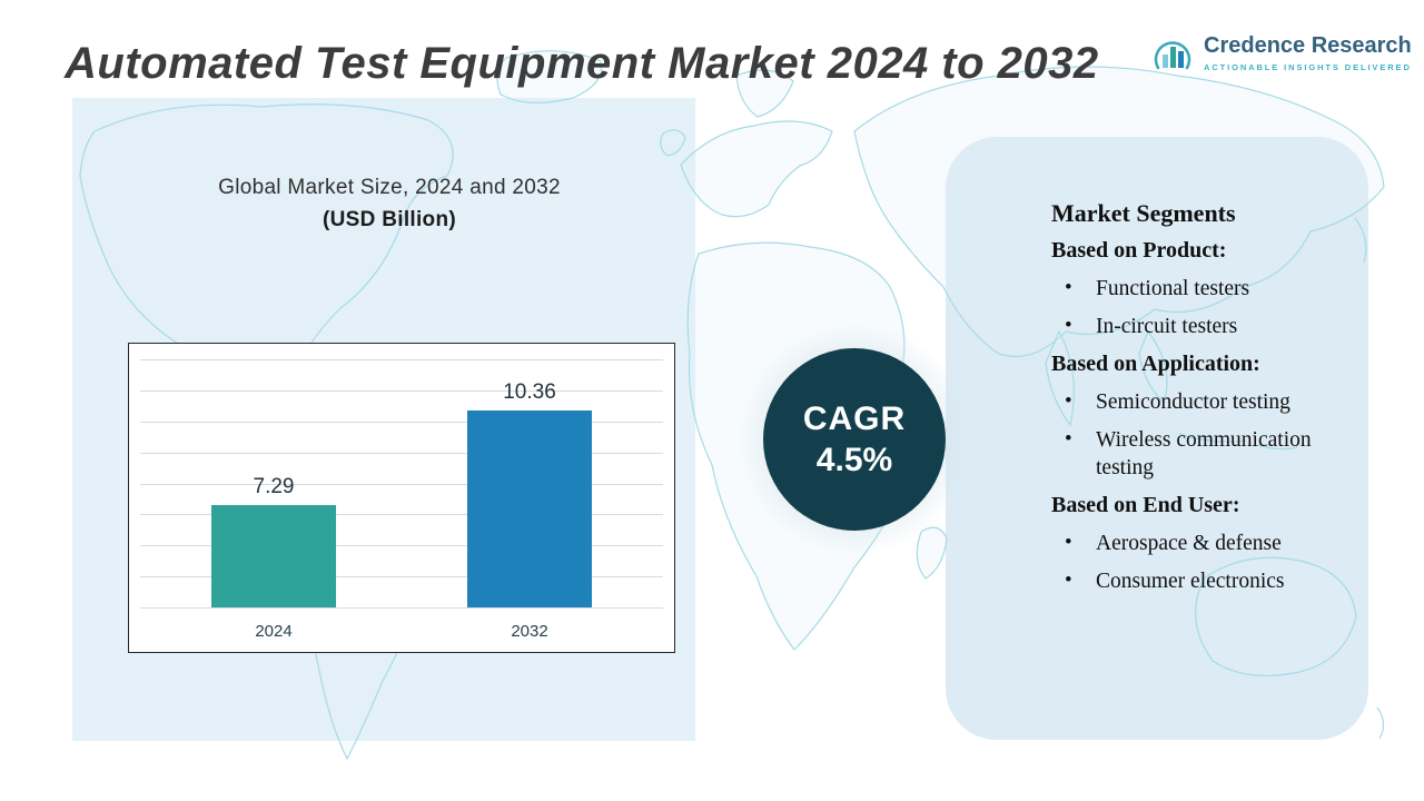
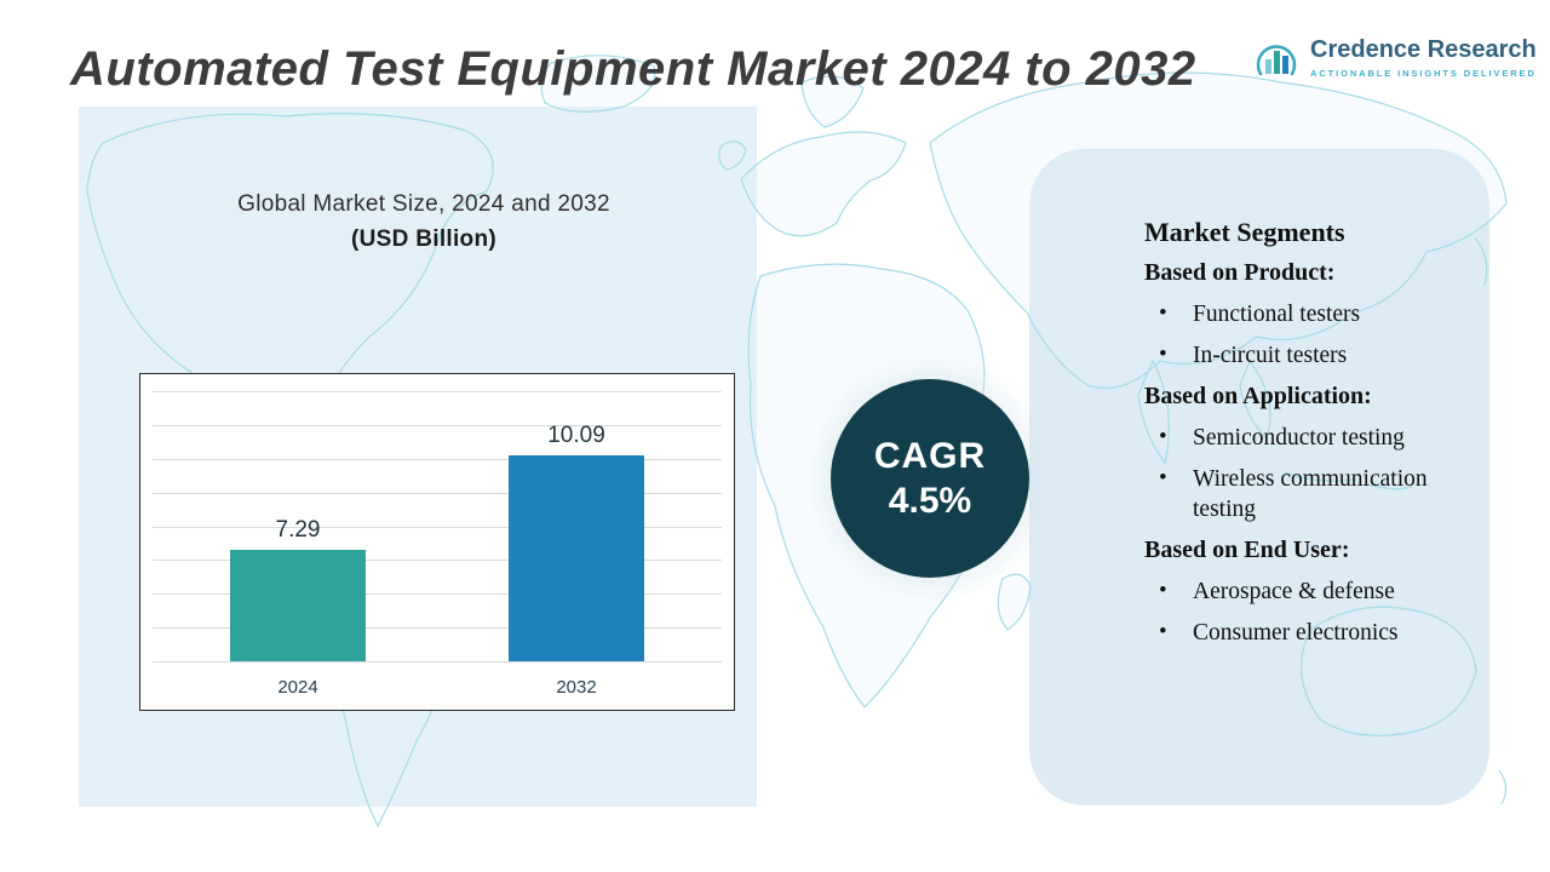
2032: 10.36 -> 10.09
